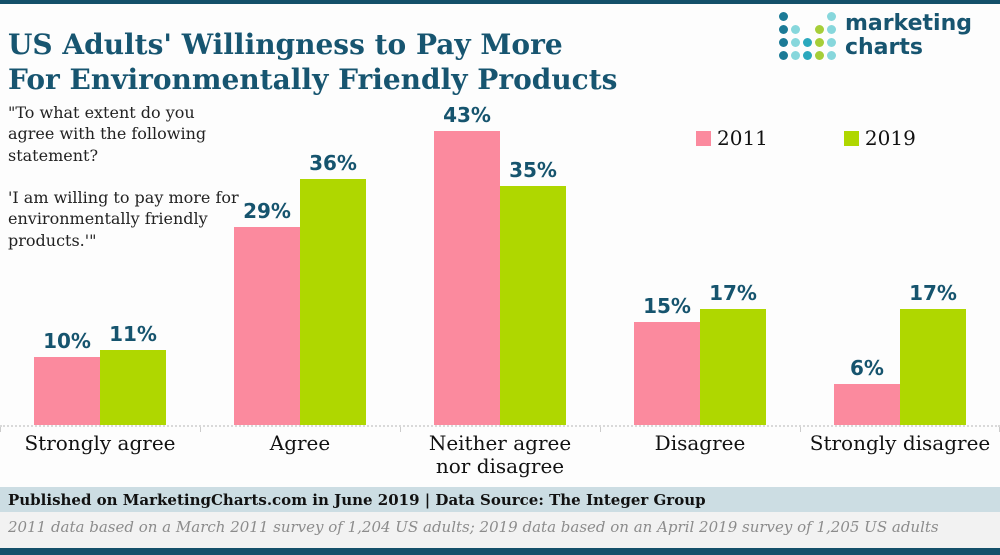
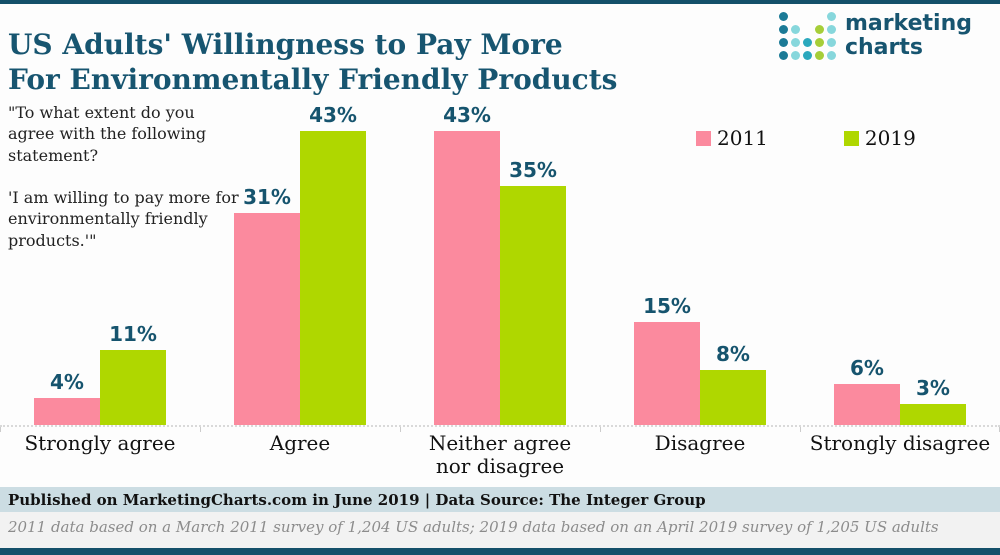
2011/Strongly agree: 10% -> 4%
2011/Agree: 29% -> 31%
2019/Agree: 36% -> 43%
2019/Disagree: 17% -> 8%
2019/Strongly disagree: 17% -> 3%
